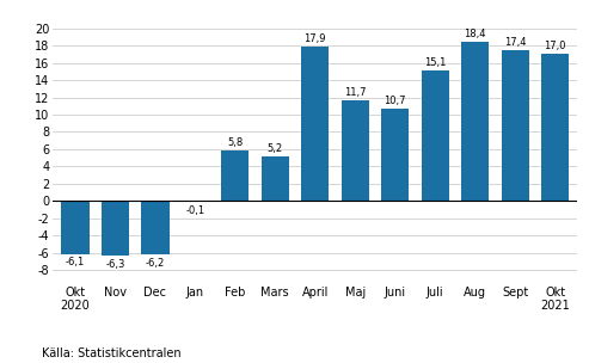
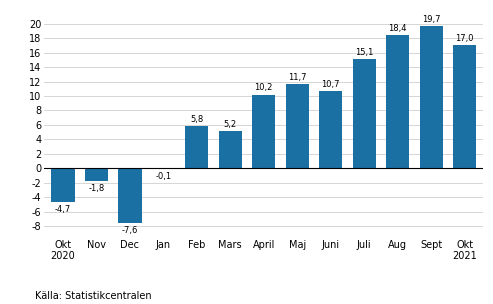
Okt 2020: -6,1 -> -4,7
Nov: -6,3 -> -1,8
Dec: -6,2 -> -7,6
April: 17,9 -> 10,2
Sept: 17,4 -> 19,7
